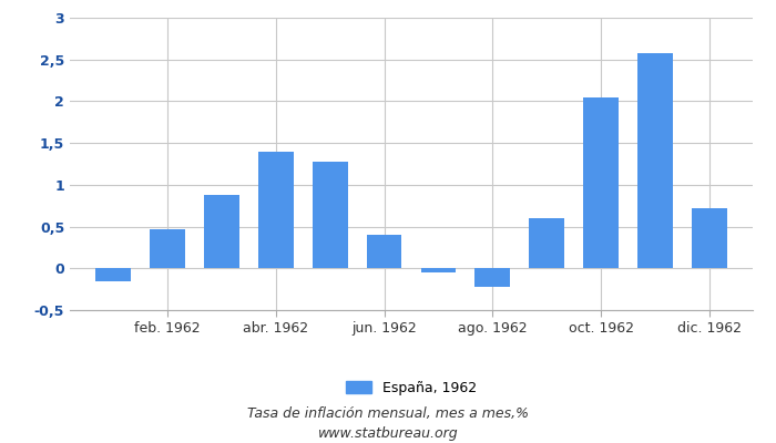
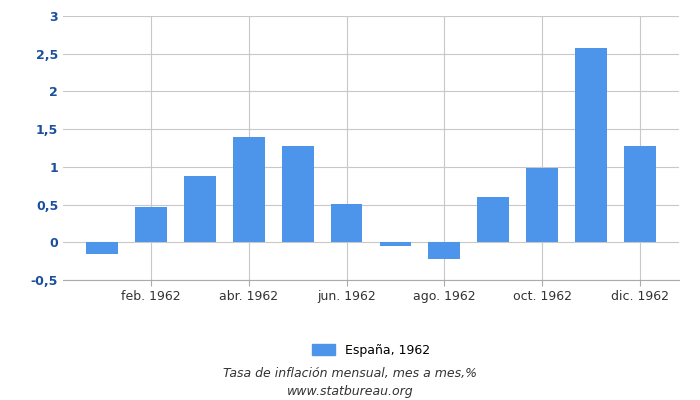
jun. 1962: 0,40 -> 0,51
oct. 1962: 2,04 -> 0,98
dic. 1962: 0,72 -> 1,28
